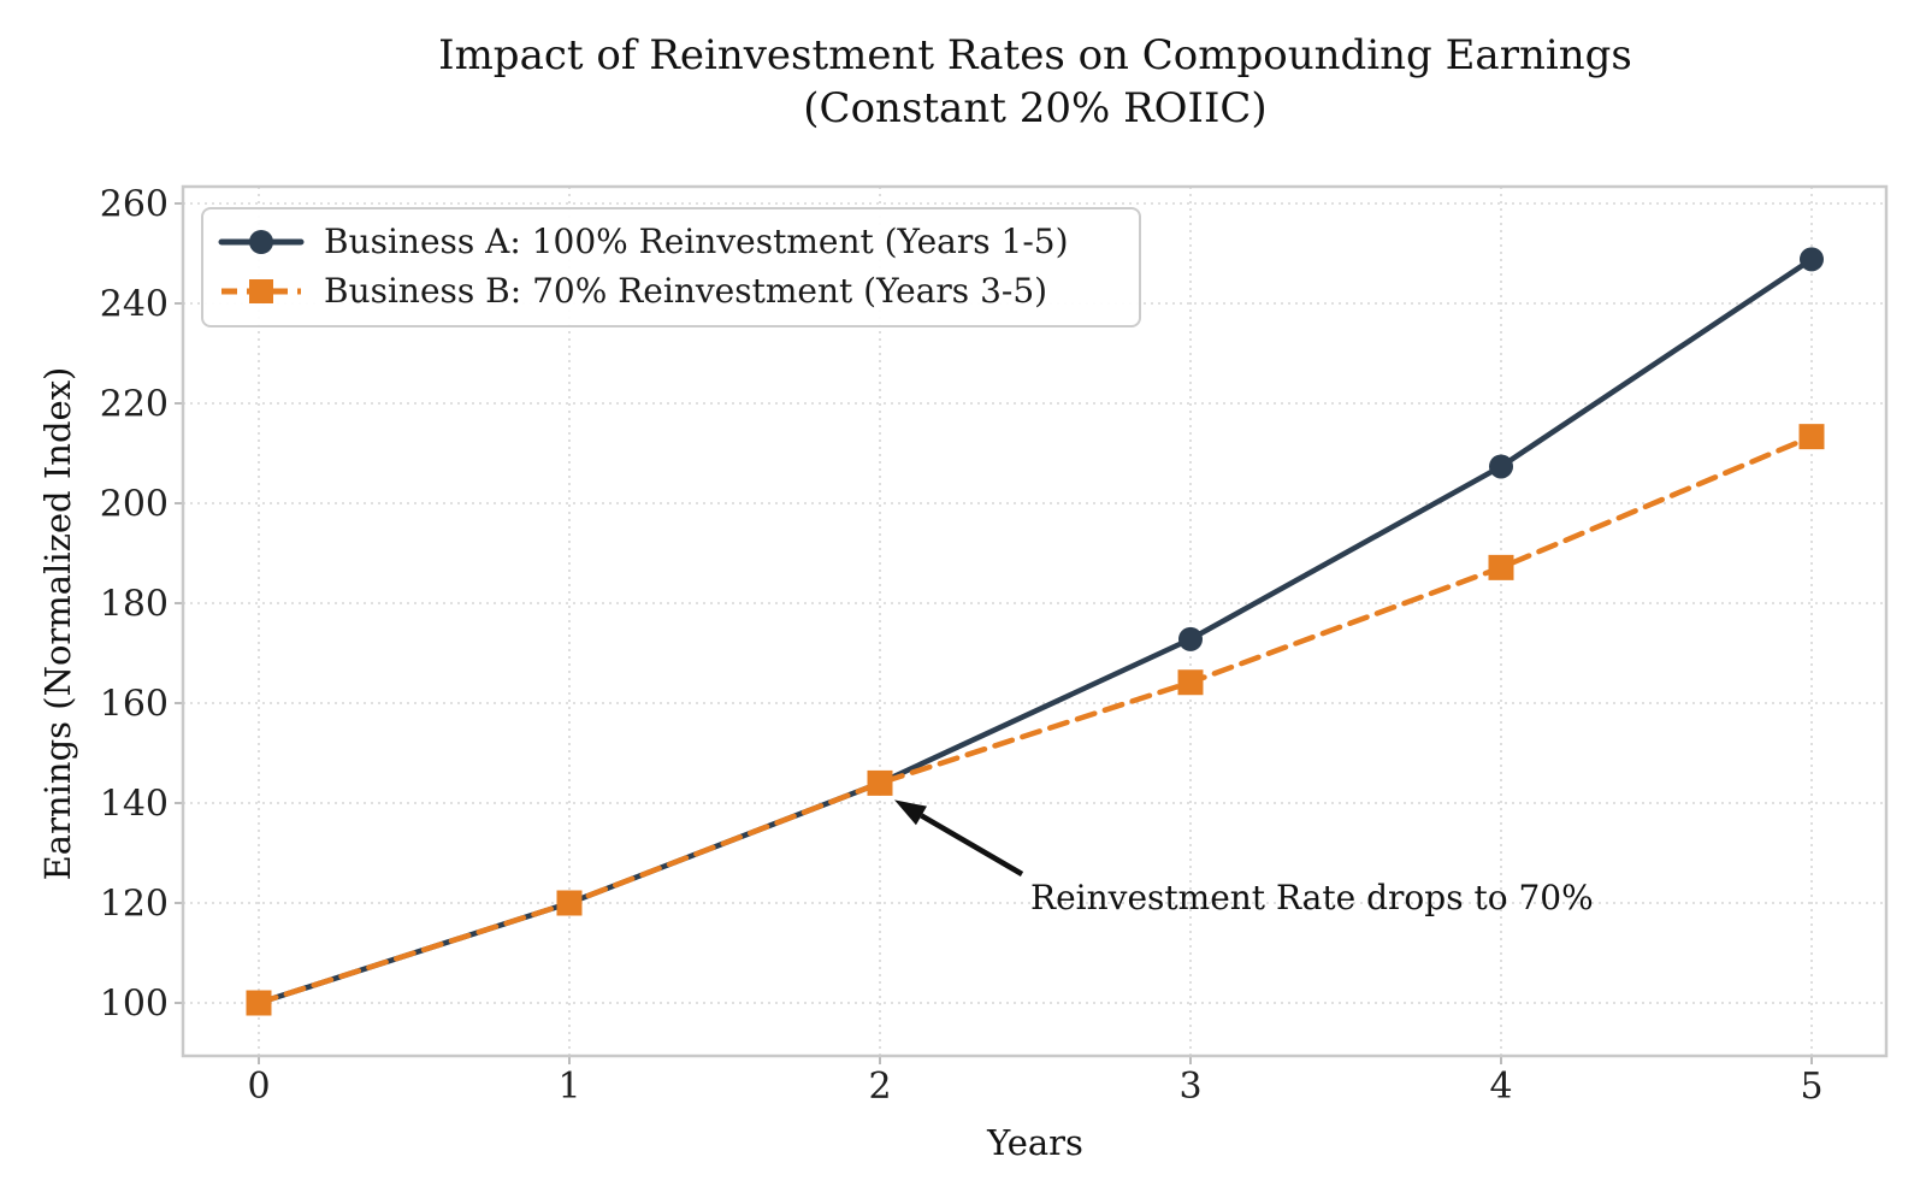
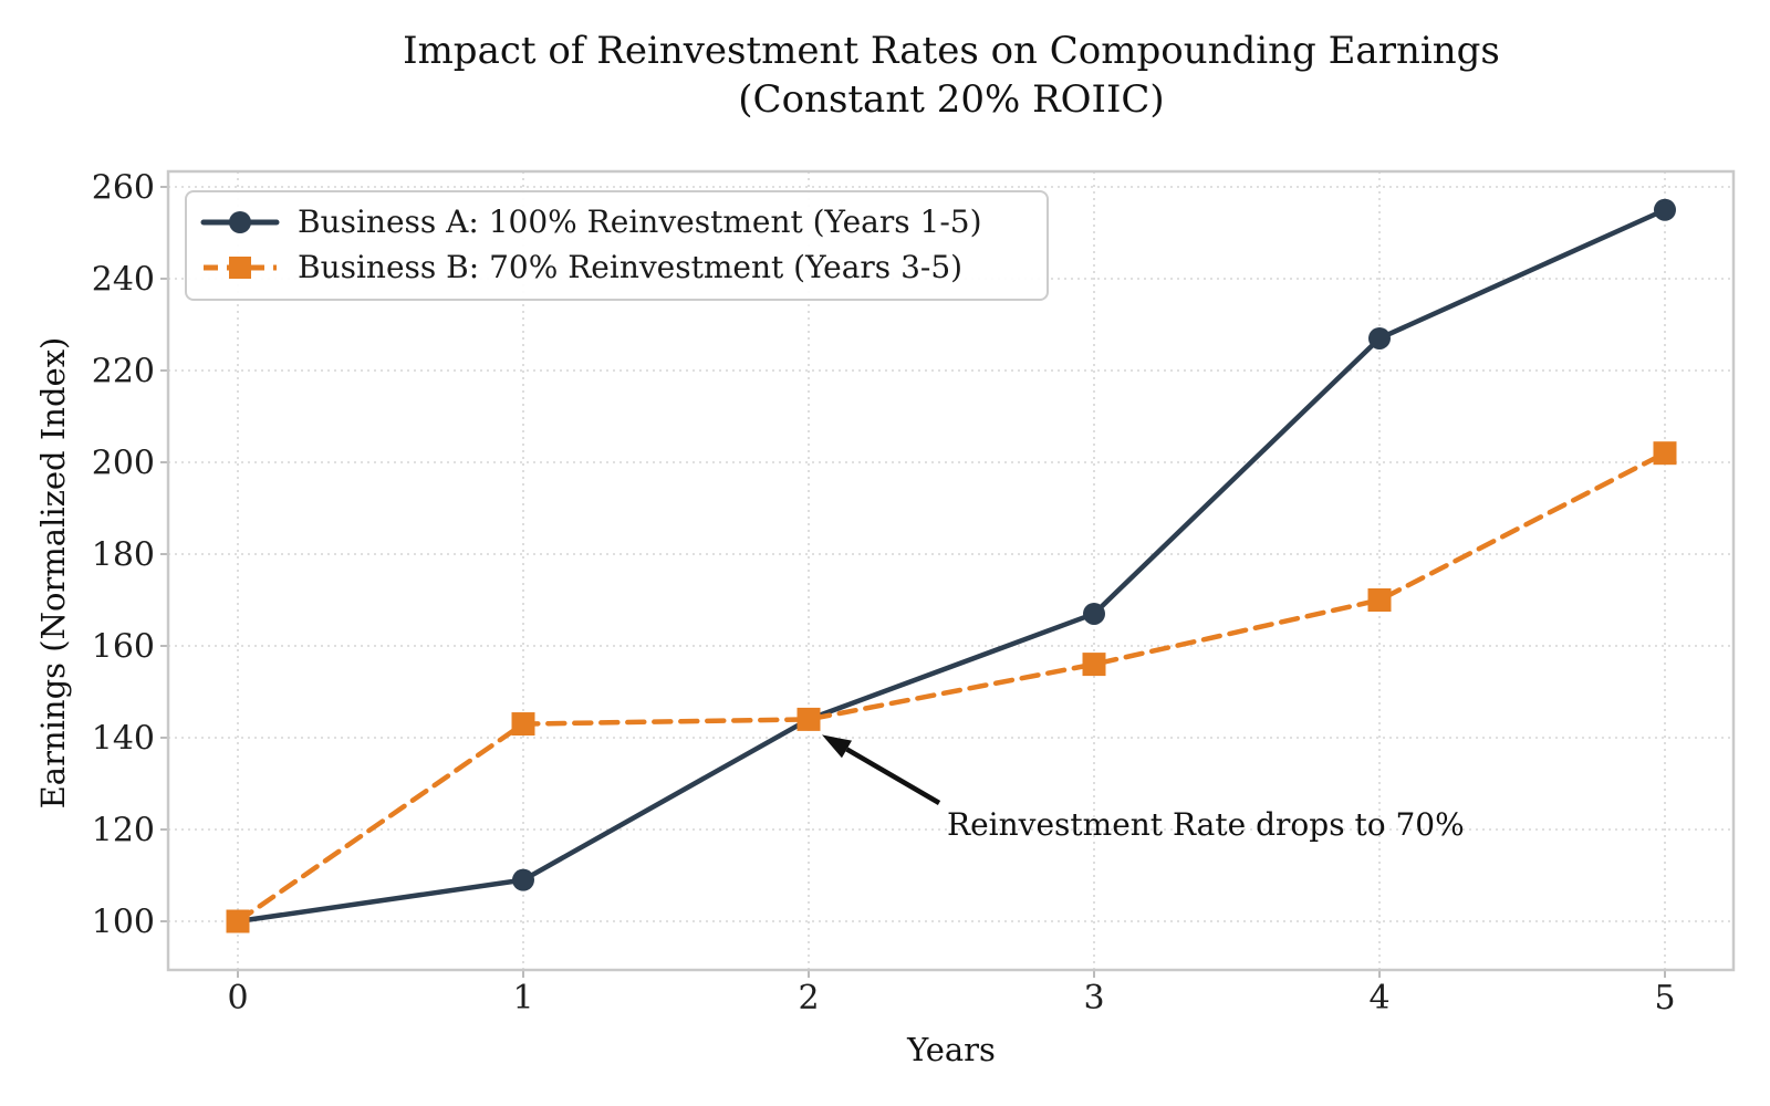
Business A: 100% Reinvestment (Years 1-5)/1: 120 -> 109
Business B: 70% Reinvestment (Years 3-5)/1: 120 -> 143
Business A: 100% Reinvestment (Years 1-5)/3: 173 -> 167
Business B: 70% Reinvestment (Years 3-5)/3: 164 -> 156
Business A: 100% Reinvestment (Years 1-5)/4: 207 -> 227
Business B: 70% Reinvestment (Years 3-5)/4: 187 -> 170
Business A: 100% Reinvestment (Years 1-5)/5: 249 -> 255
Business B: 70% Reinvestment (Years 3-5)/5: 213 -> 202
